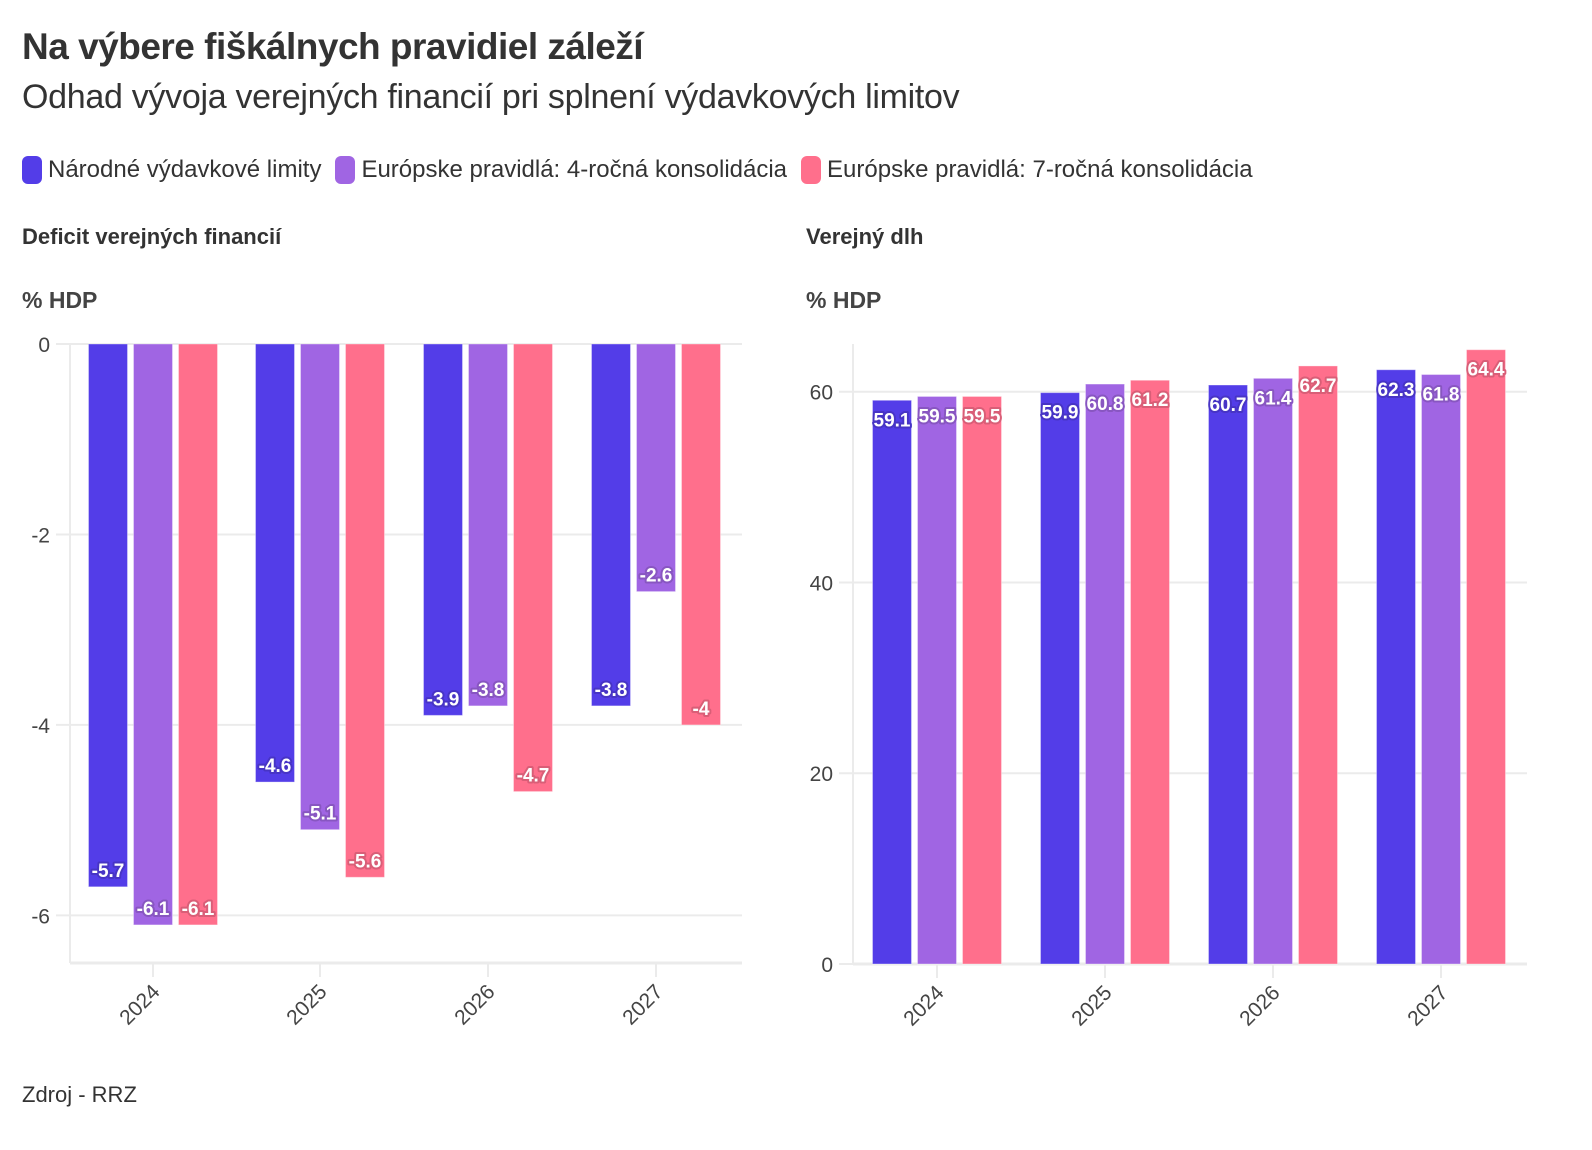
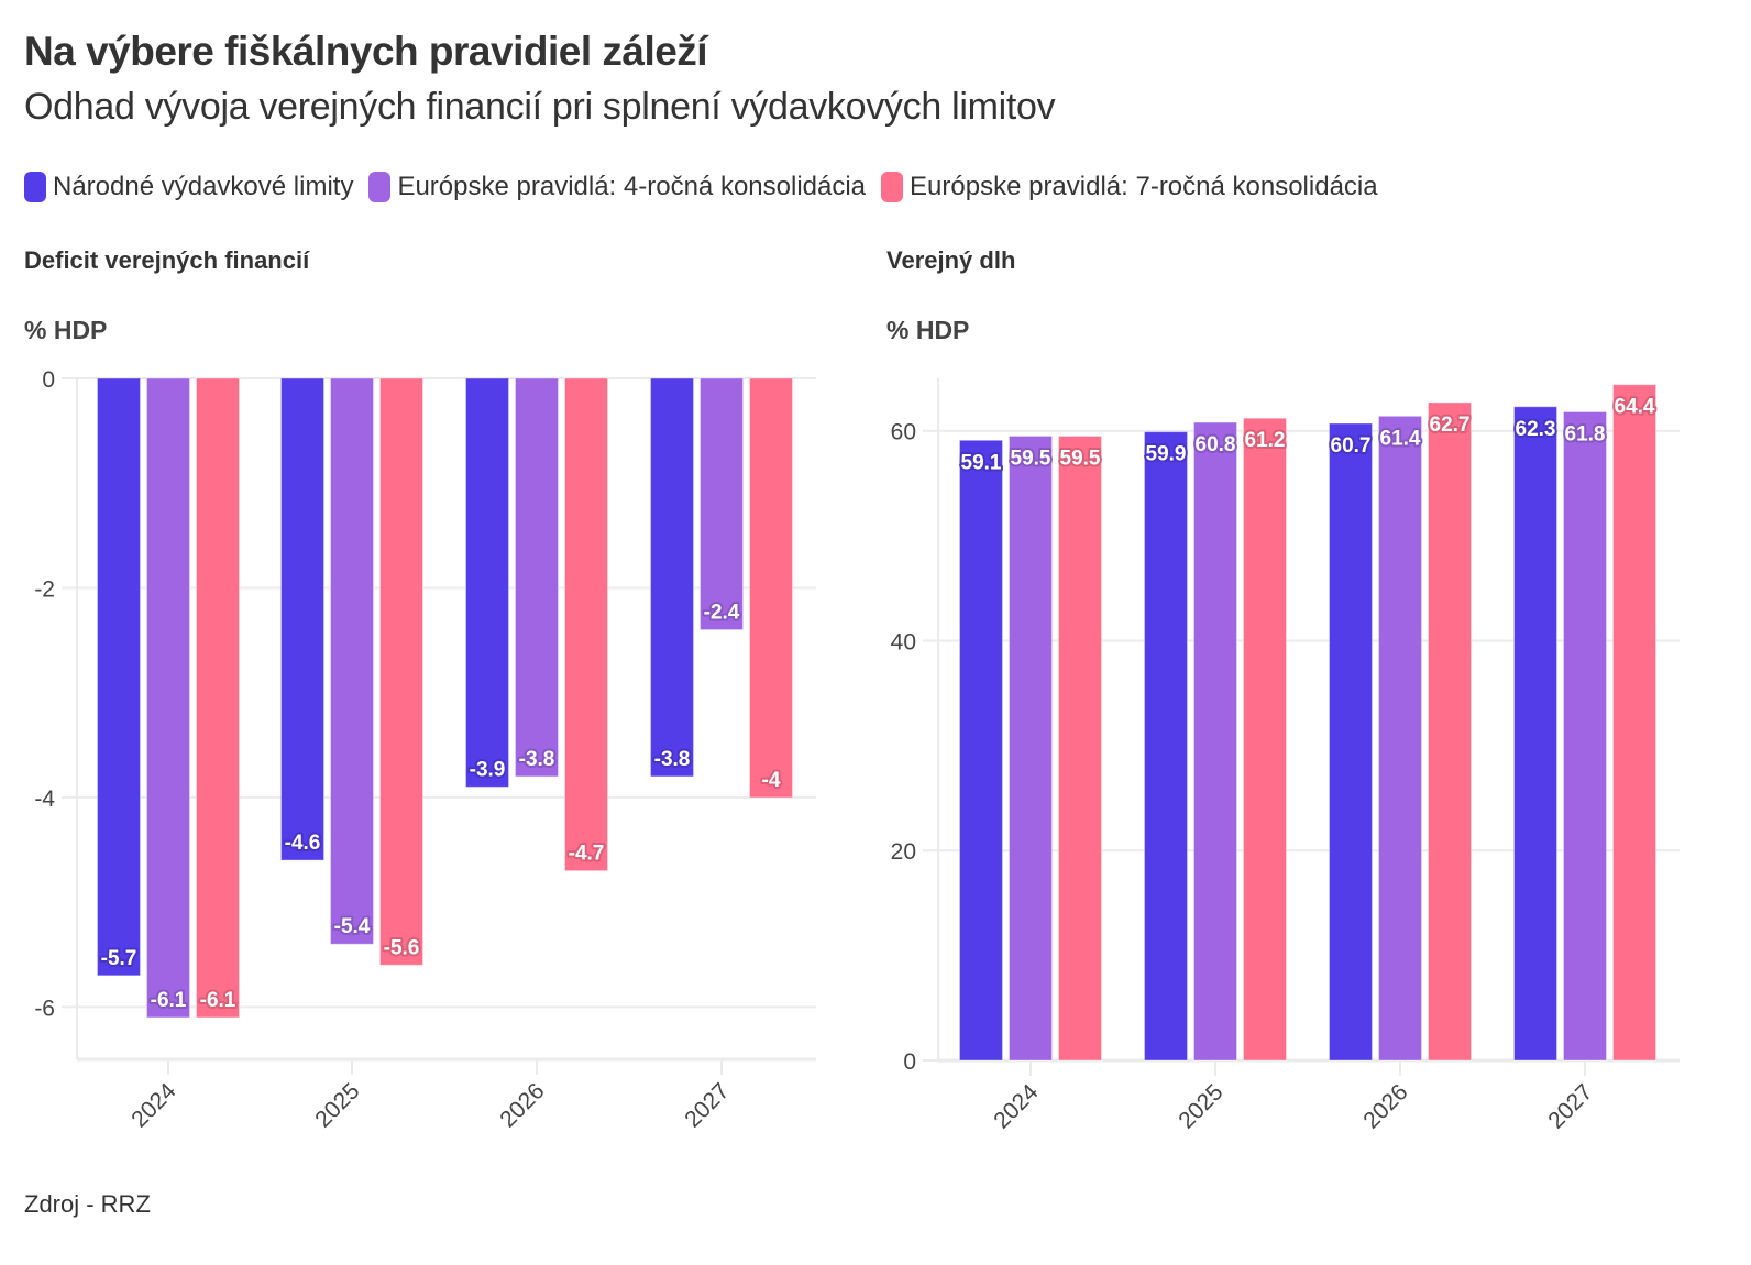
Deficit verejných financií/Európske pravidlá: 4-ročná konsolidácia/2025: -5.1 -> -5.4
Deficit verejných financií/Európske pravidlá: 4-ročná konsolidácia/2027: -2.6 -> -2.4
